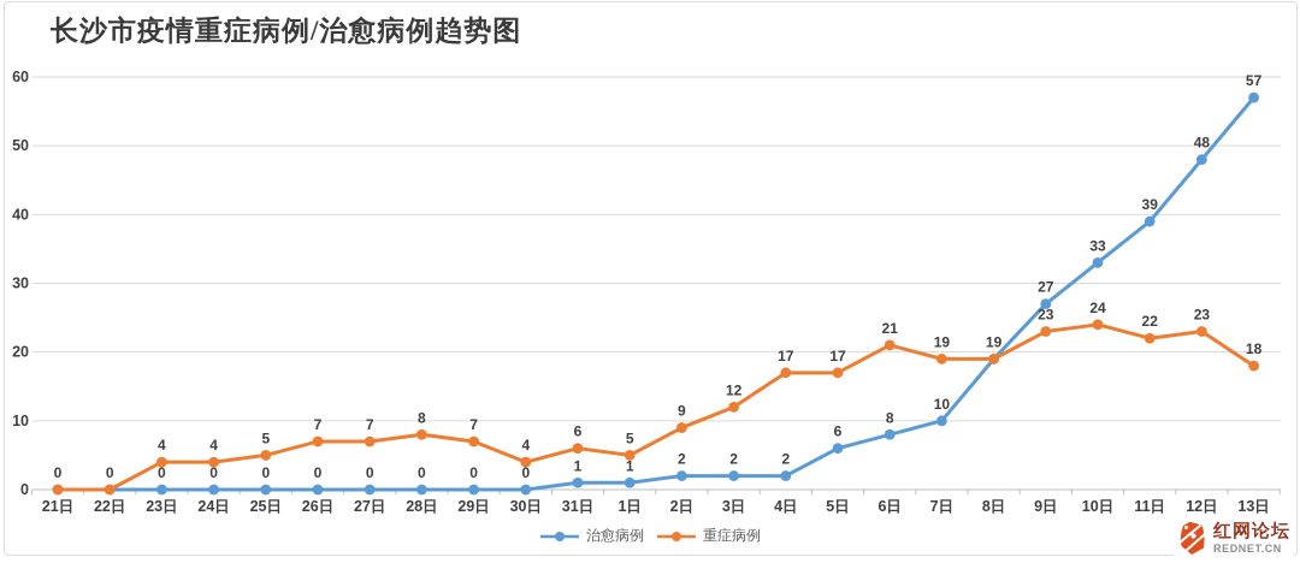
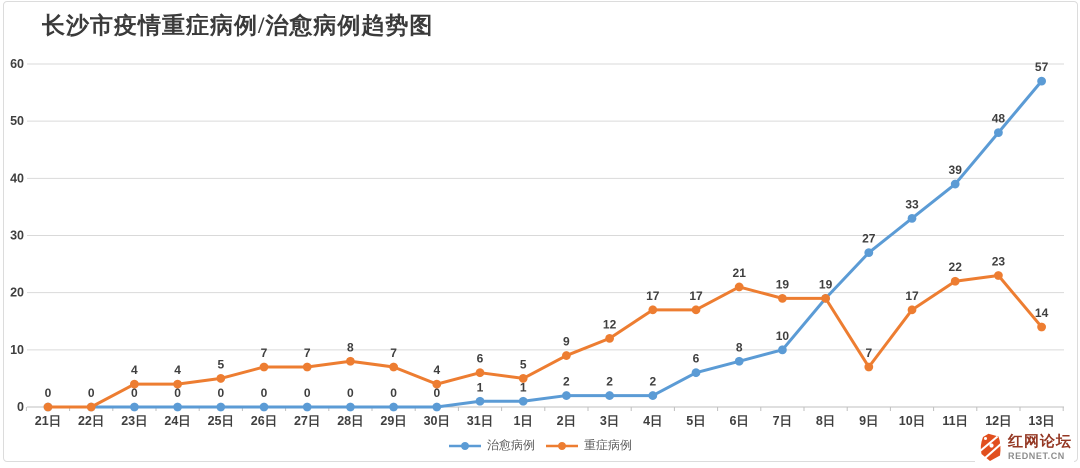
重症病例/9日: 23 -> 7
重症病例/10日: 24 -> 17
重症病例/13日: 18 -> 14
